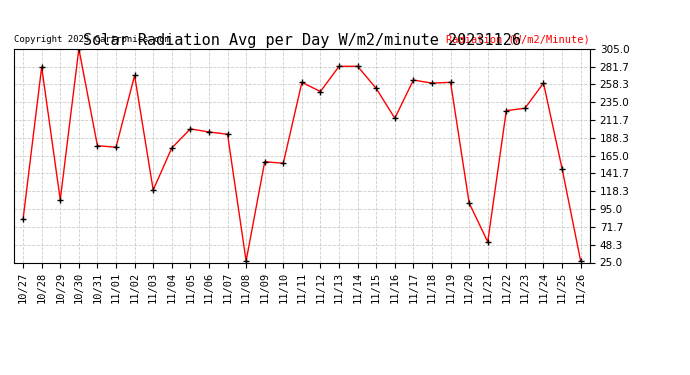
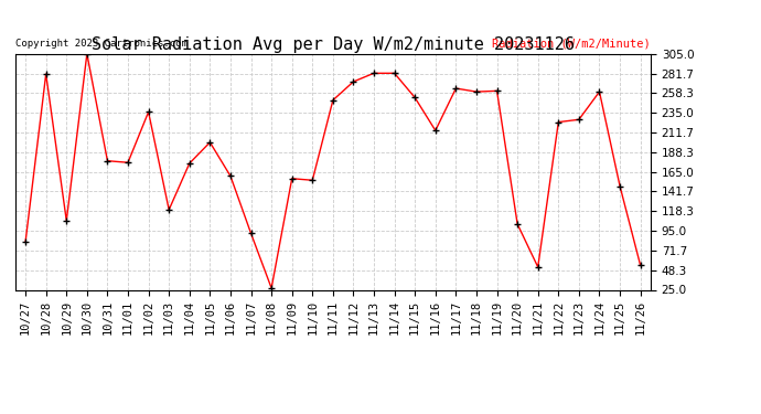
11/02: 270 -> 236
11/06: 196 -> 160
11/07: 193 -> 92
11/11: 261 -> 250
11/12: 249 -> 272
11/26: 27 -> 54
